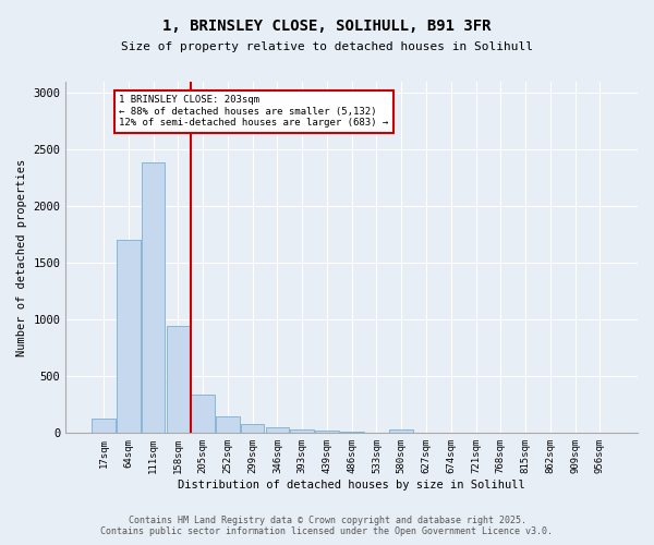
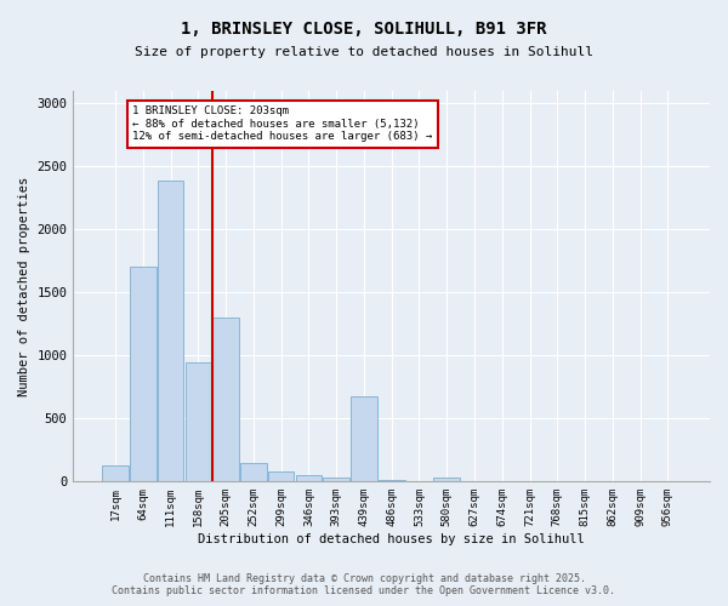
205sqm: 340 -> 1300
439sqm: 20 -> 680
